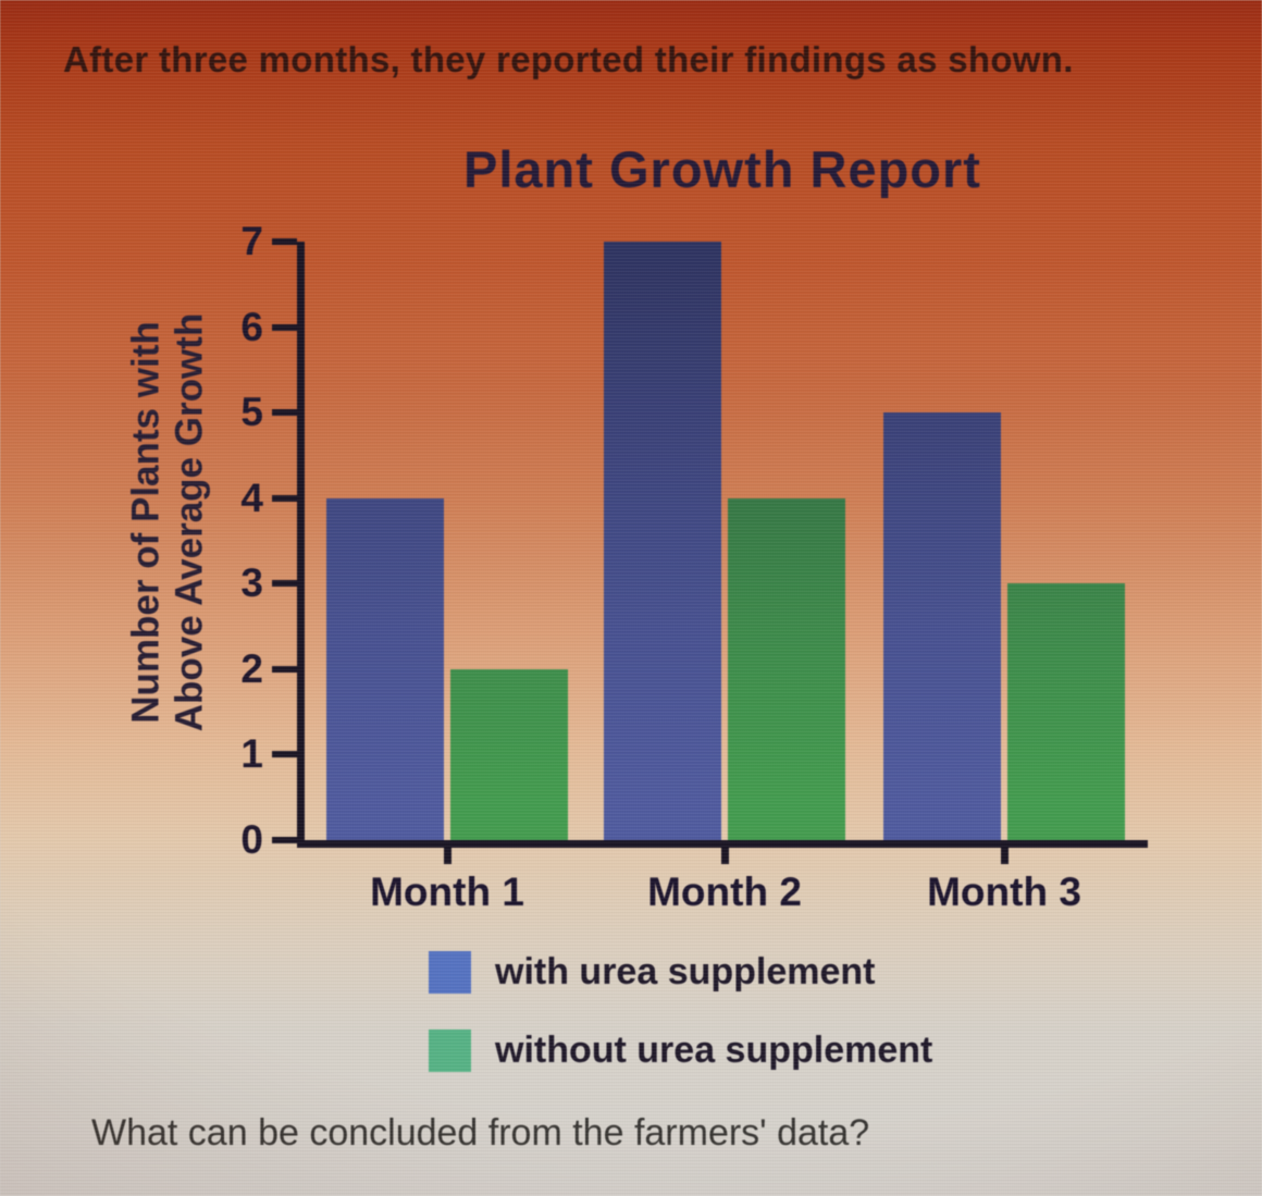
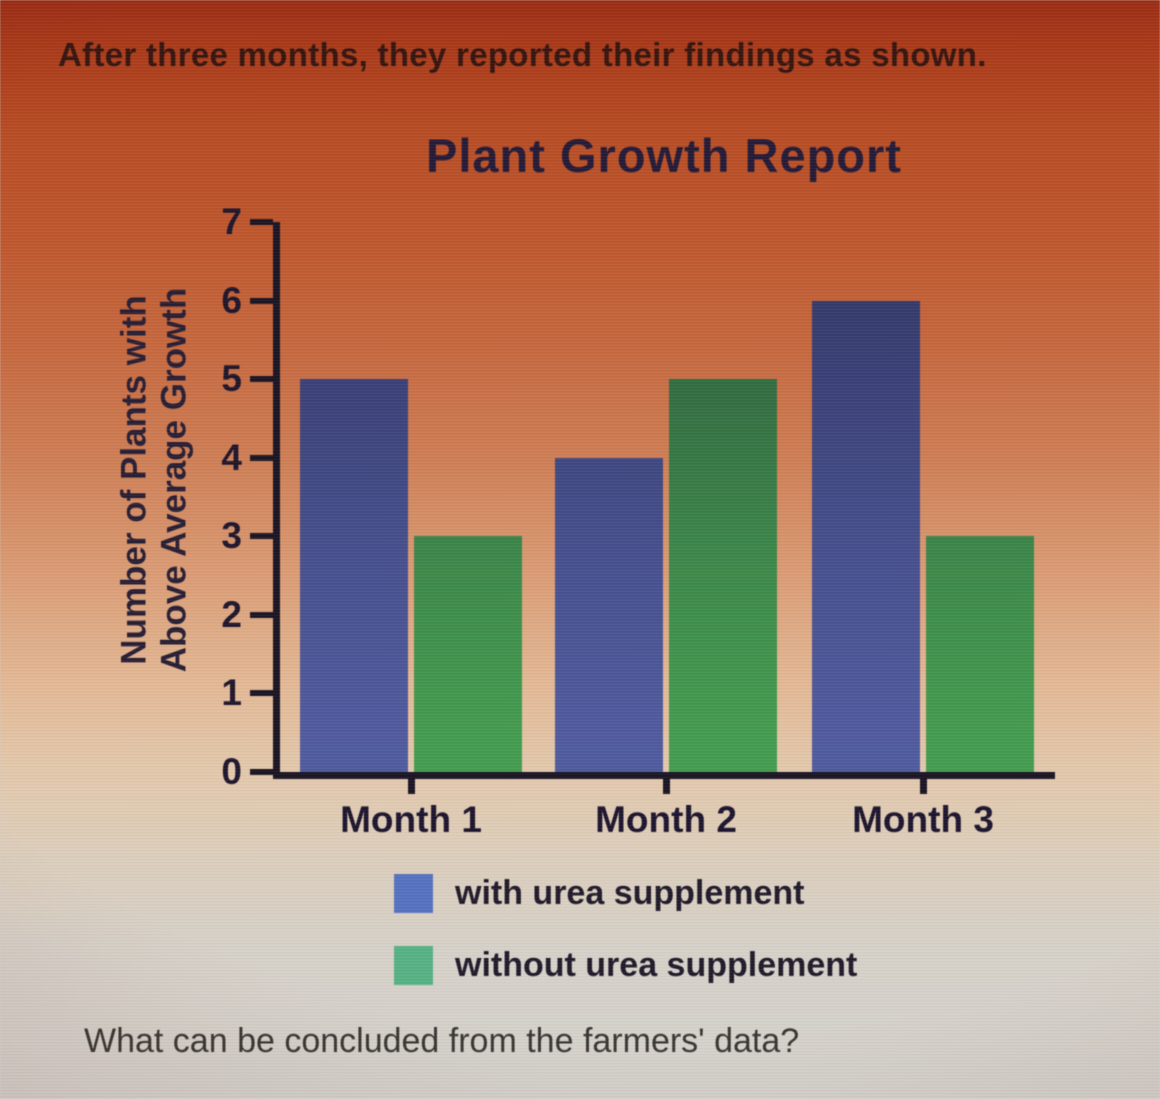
with urea supplement/Month 1: 4 -> 5
without urea supplement/Month 1: 2 -> 3
with urea supplement/Month 2: 7 -> 4
without urea supplement/Month 2: 4 -> 5
with urea supplement/Month 3: 5 -> 6
